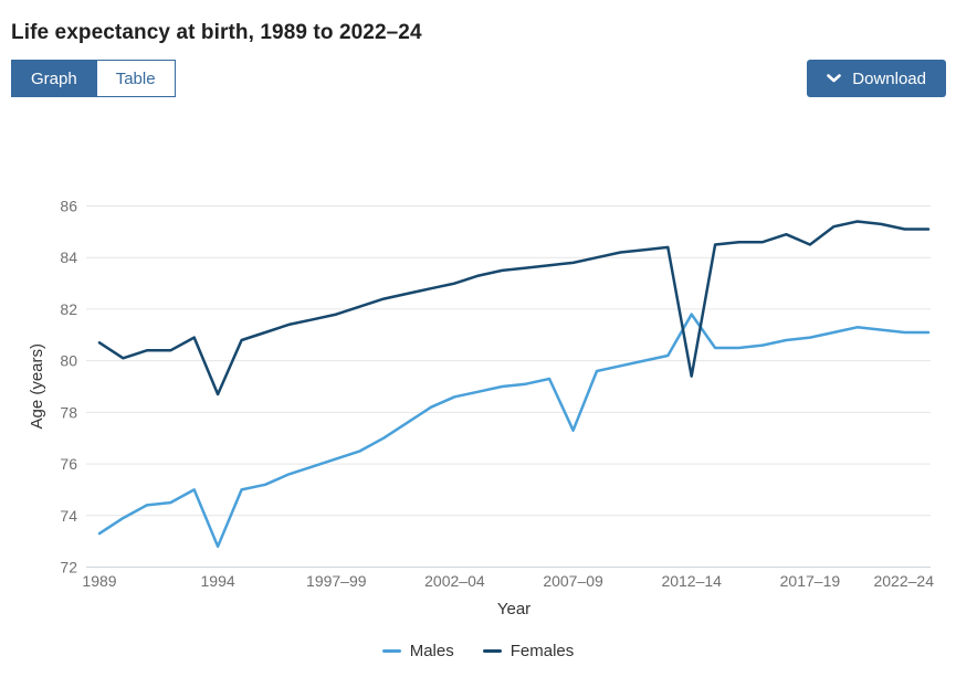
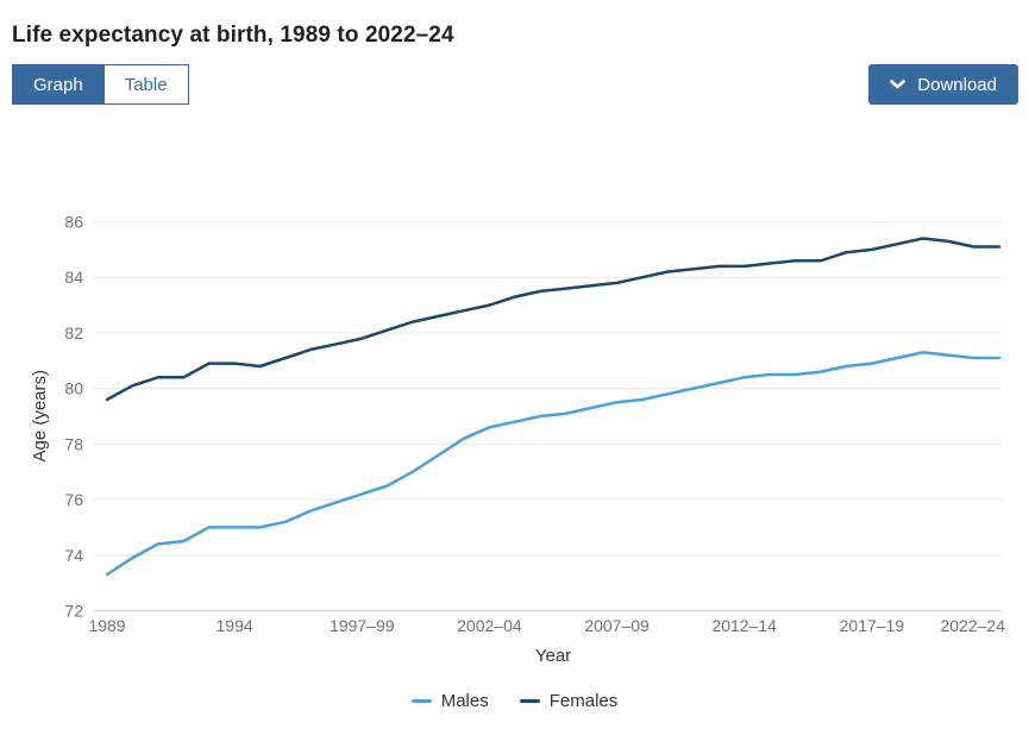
Females/1989: 80.7 -> 79.6
Males/1994: 72.8 -> 75.0
Females/1994: 78.7 -> 80.9
Males/2007–09: 77.3 -> 79.5
Males/2012–14: 81.8 -> 80.4
Females/2012–14: 79.4 -> 84.4
Females/2017–19: 84.5 -> 85.0
